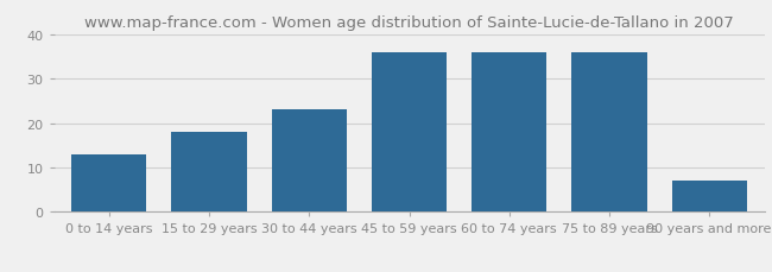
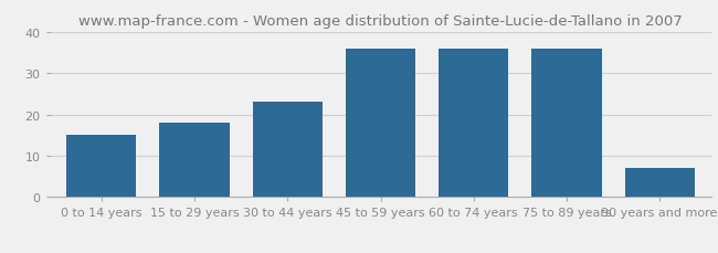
0 to 14 years: 13 -> 15
